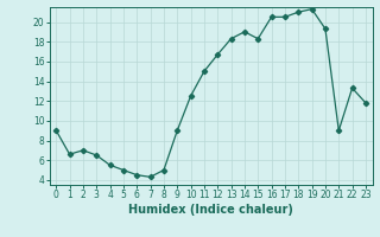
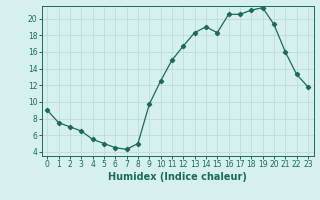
1: 6.6 -> 7.5
9: 9.0 -> 9.7
21: 9.0 -> 16.0
